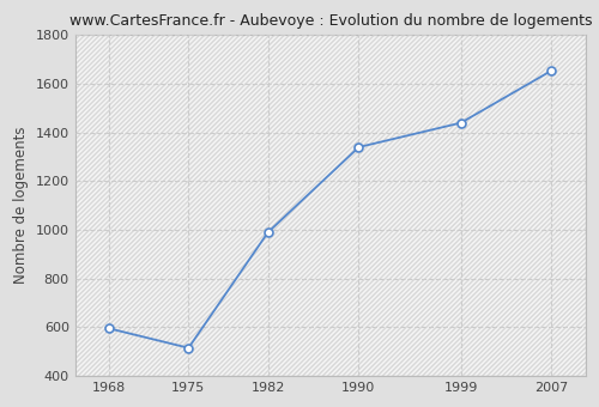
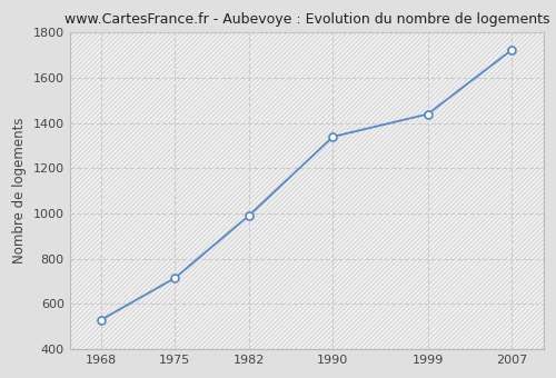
1968: 595 -> 530
1975: 515 -> 715
2007: 1655 -> 1725
